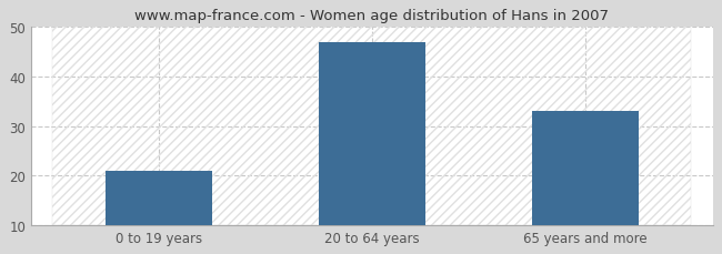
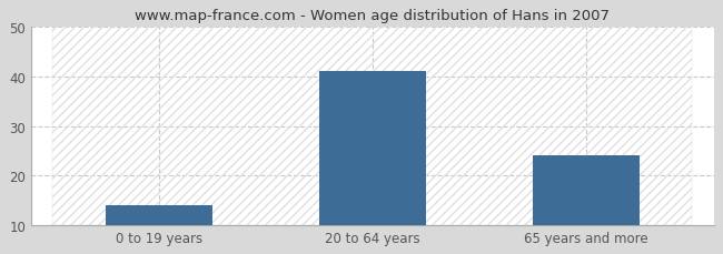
0 to 19 years: 21 -> 14
20 to 64 years: 47 -> 41
65 years and more: 33 -> 24
